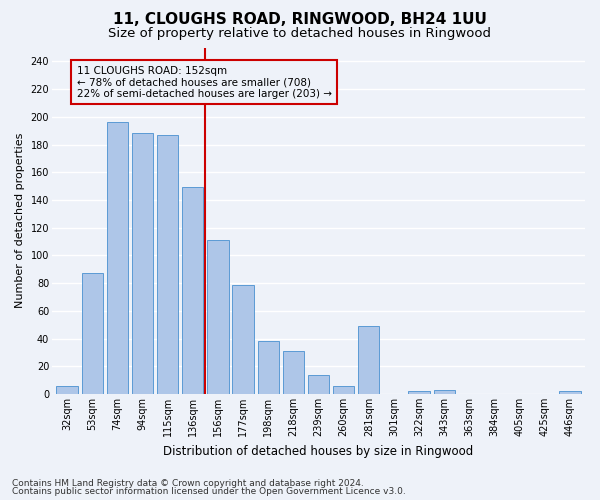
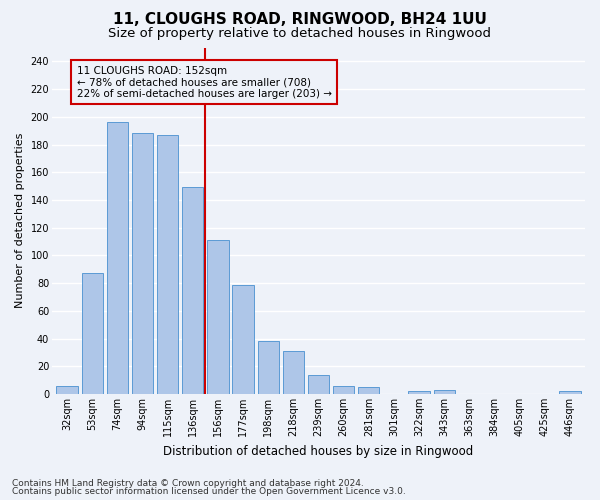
281sqm: 49 -> 5
